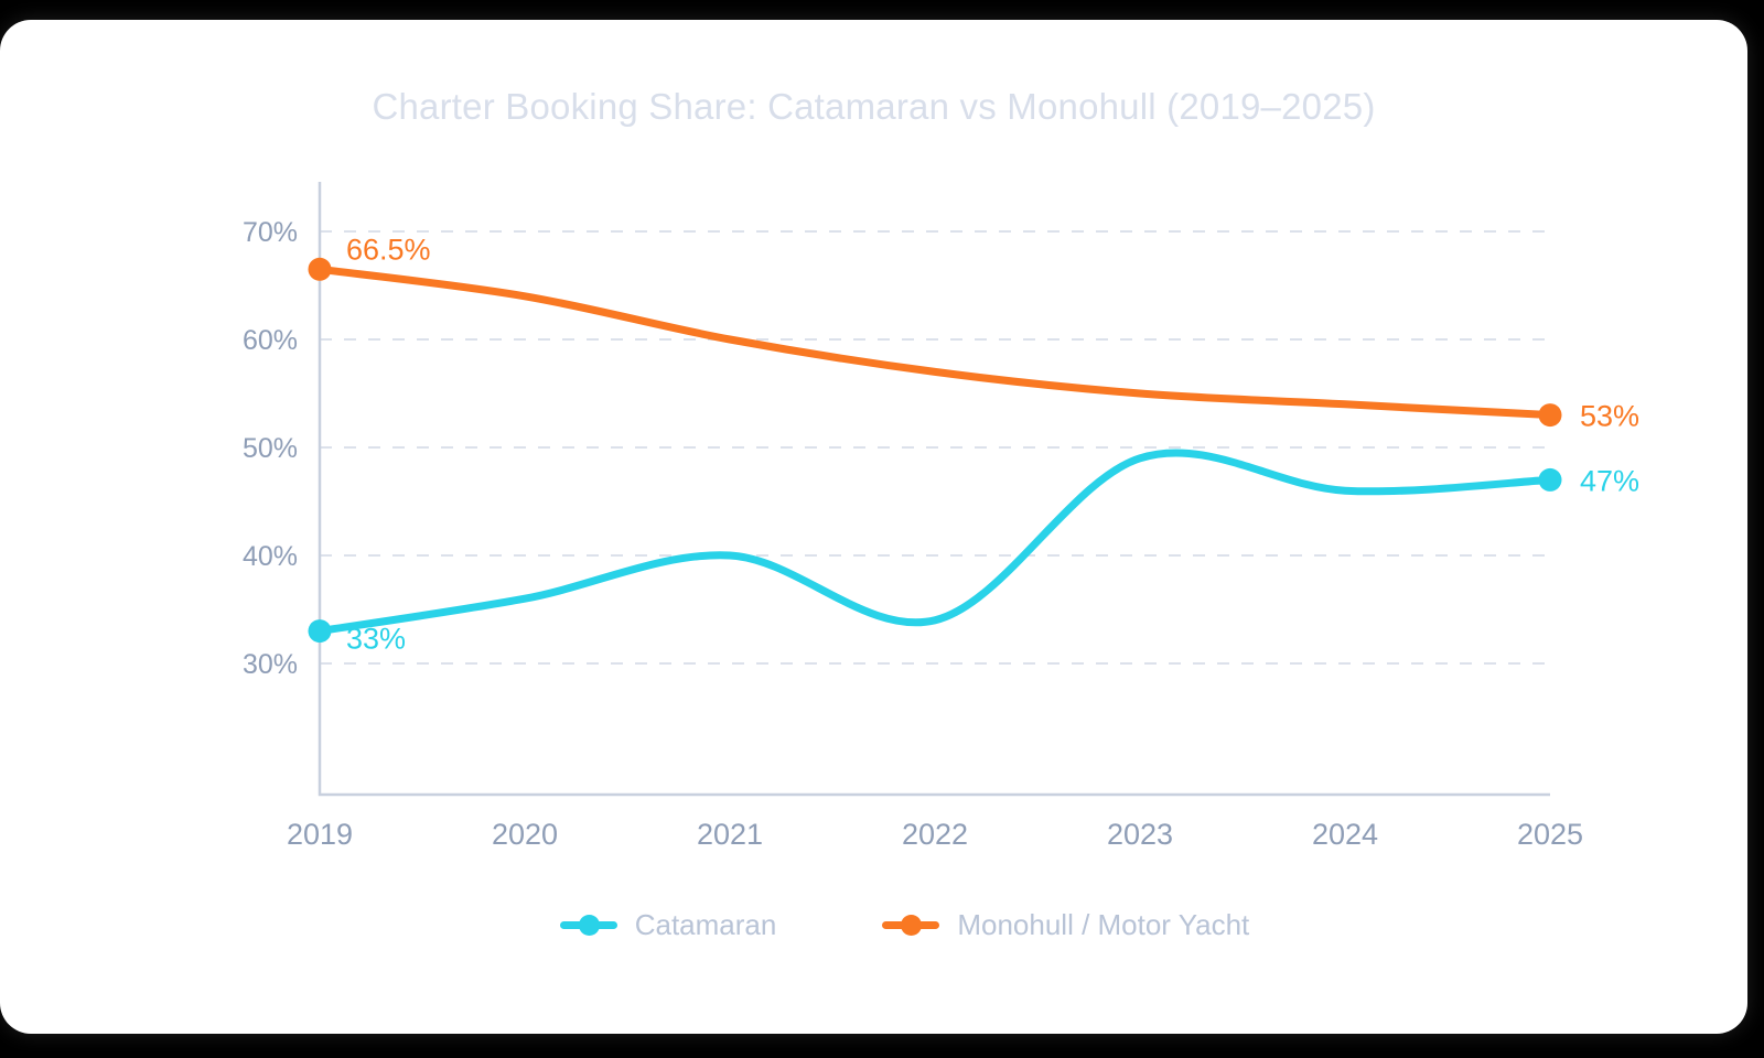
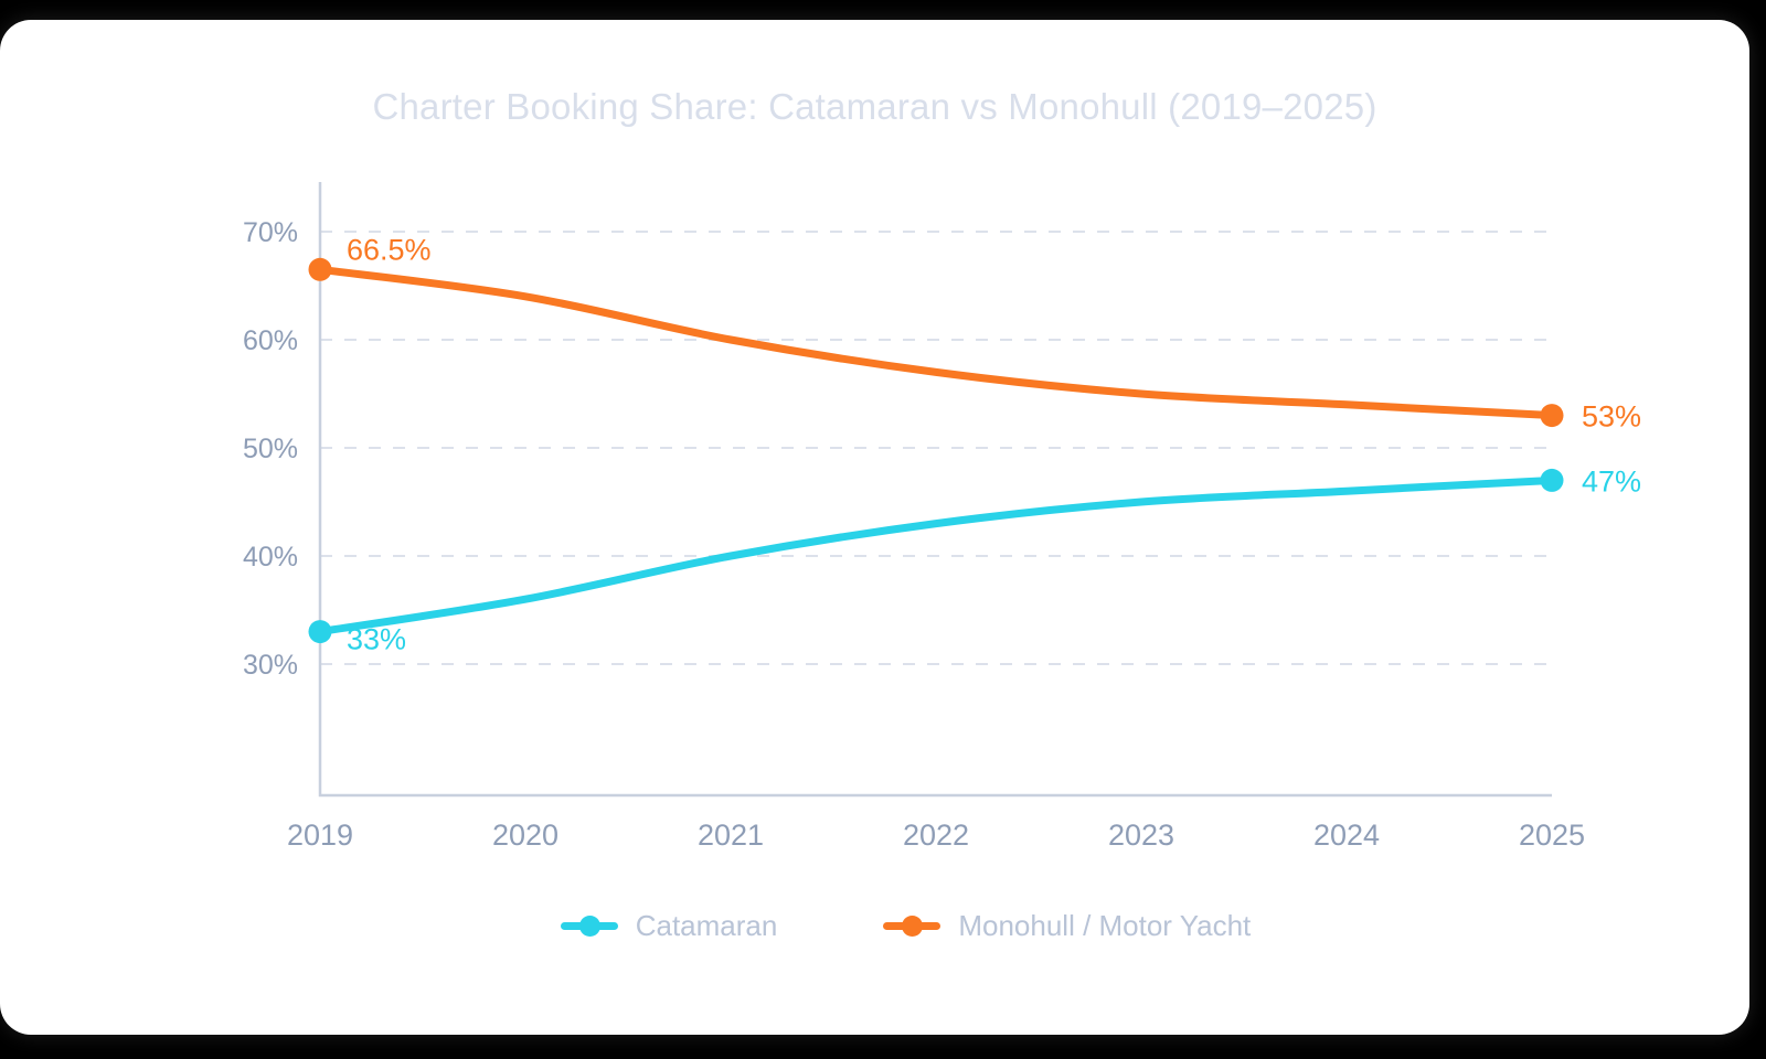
Catamaran/2022: 34% -> 43%
Catamaran/2023: 49% -> 45%
